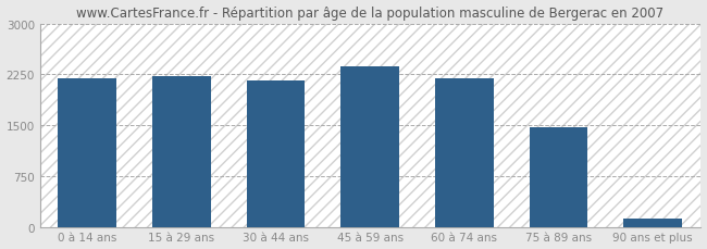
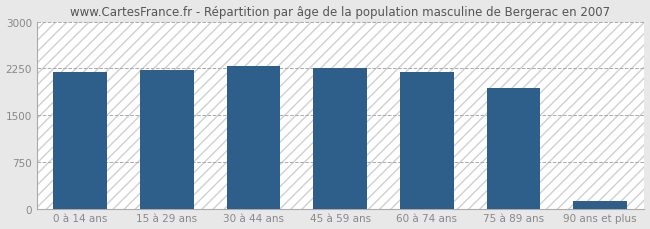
30 à 44 ans: 2160 -> 2280
45 à 59 ans: 2370 -> 2260
75 à 89 ans: 1470 -> 1940
